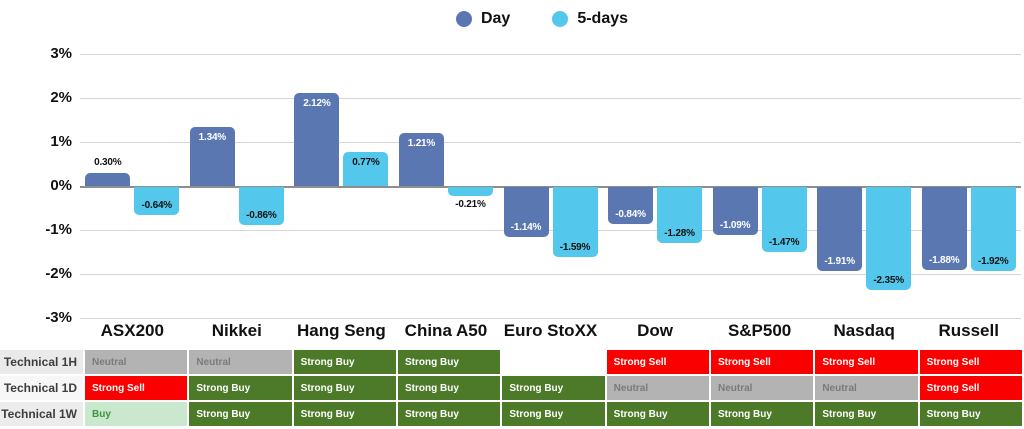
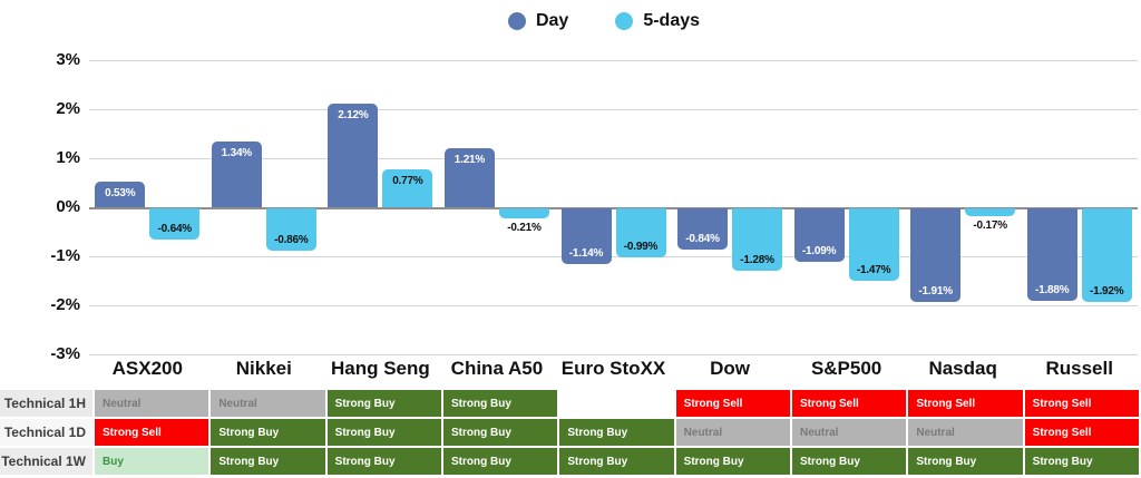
Day/ASX200: 0.30% -> 0.53%
5-days/Euro StoXX: -1.59% -> -0.99%
5-days/Nasdaq: -2.35% -> -0.17%
